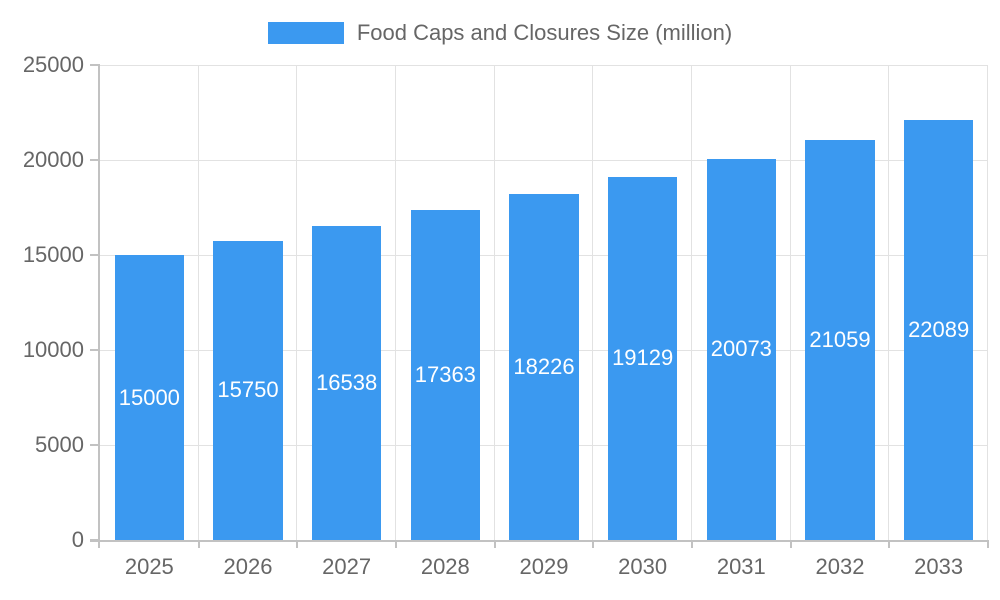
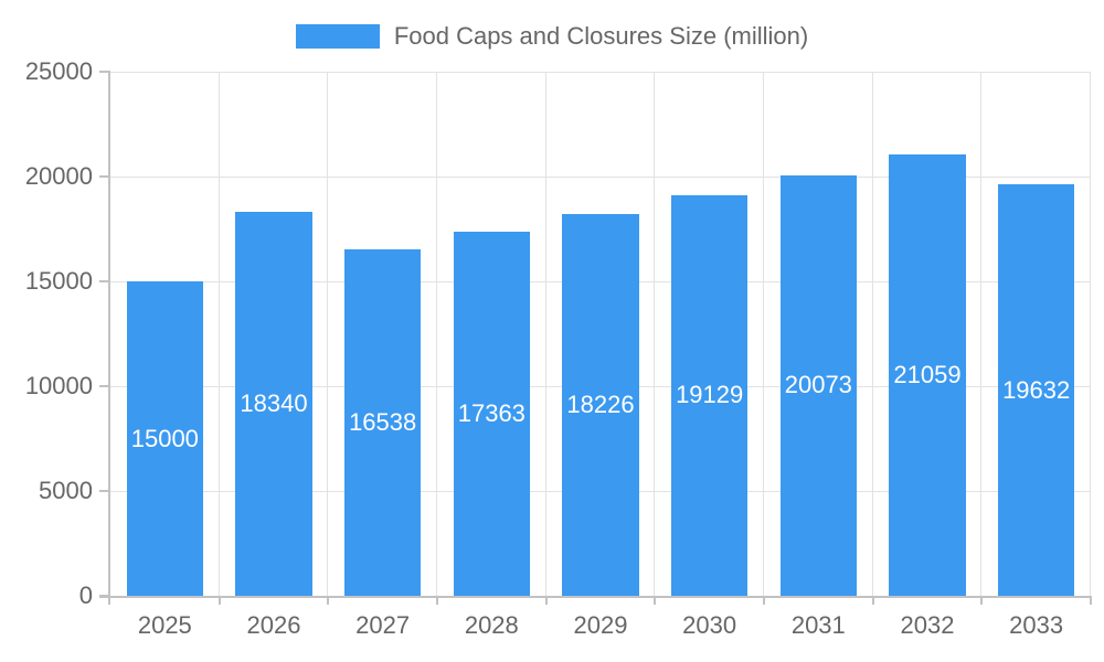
2026: 15750 -> 18340
2033: 22089 -> 19632
